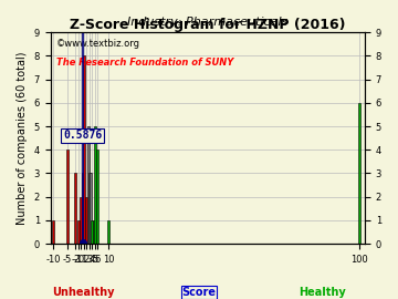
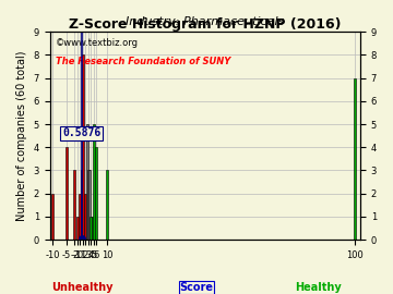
-10: 1 -> 2
10: 1 -> 3
100: 6 -> 7
